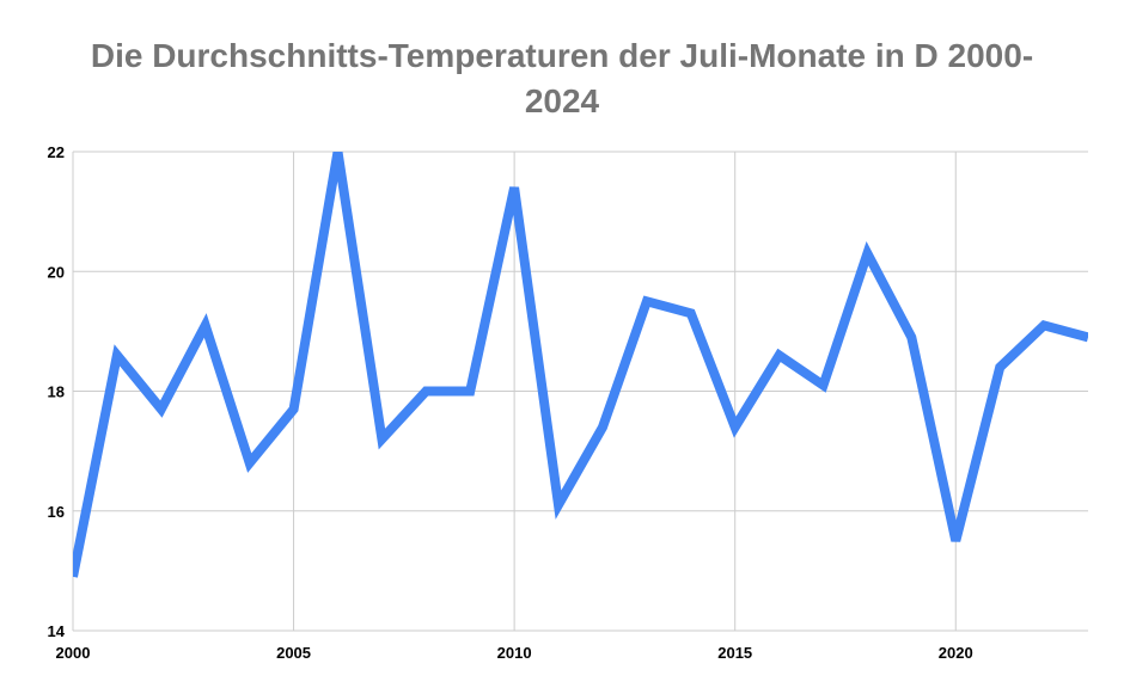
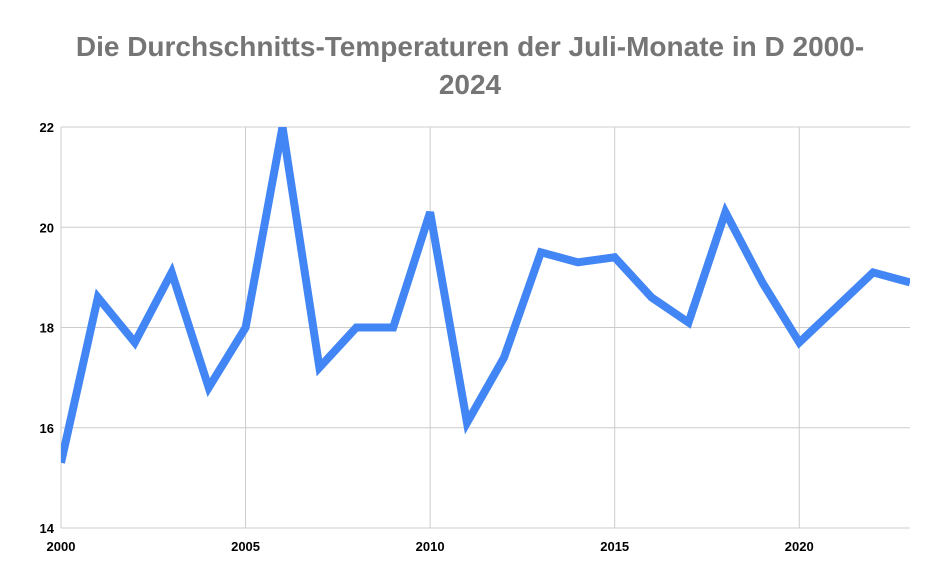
2000: 14.9 -> 15.3
2005: 17.7 -> 18.0
2010: 21.4 -> 20.3
2015: 17.4 -> 19.4
2020: 15.5 -> 17.7
